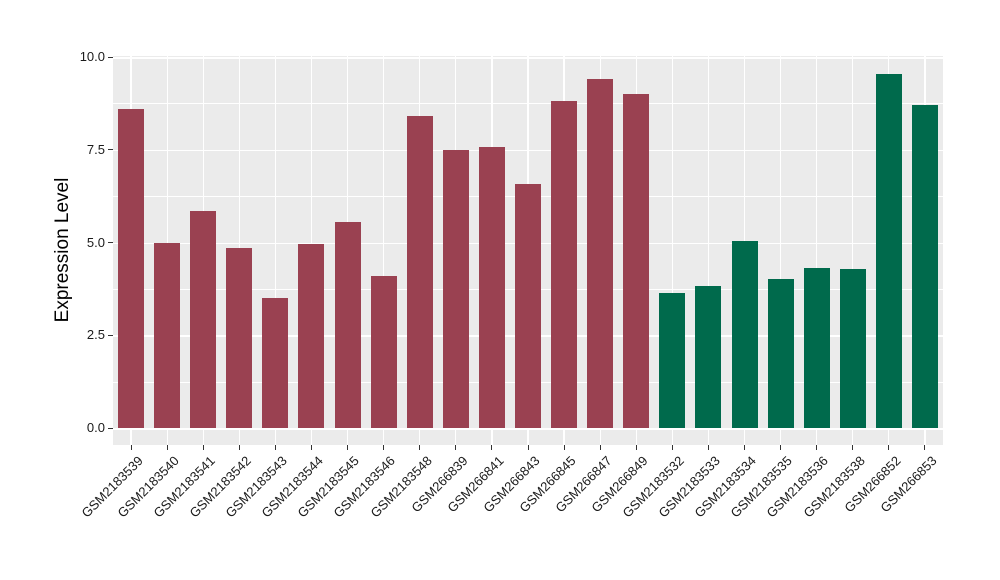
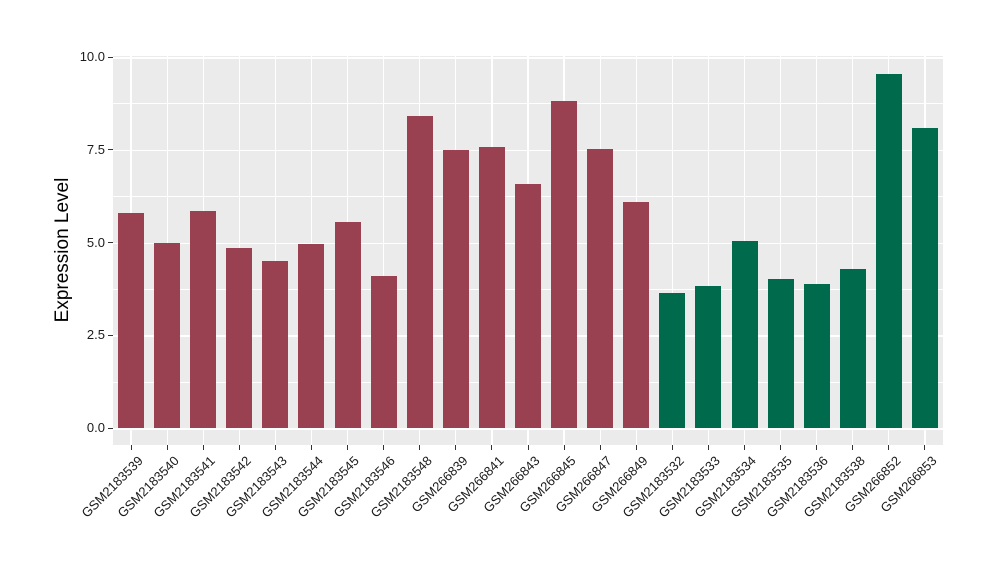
GSM2183539: 8.6 -> 5.8
GSM2183543: 3.5 -> 4.5
GSM266847: 9.4 -> 7.5
GSM266849: 9.0 -> 6.1
GSM2183536: 4.3 -> 3.9
GSM266853: 8.7 -> 8.1
